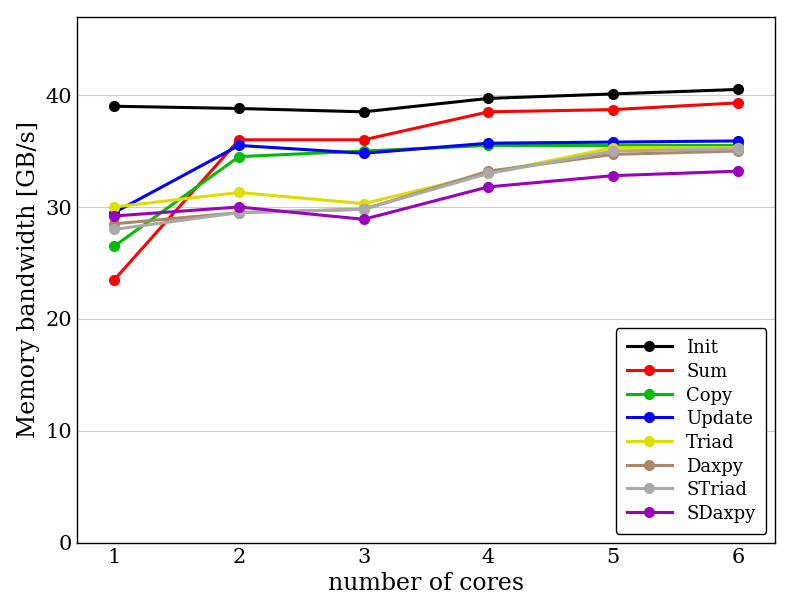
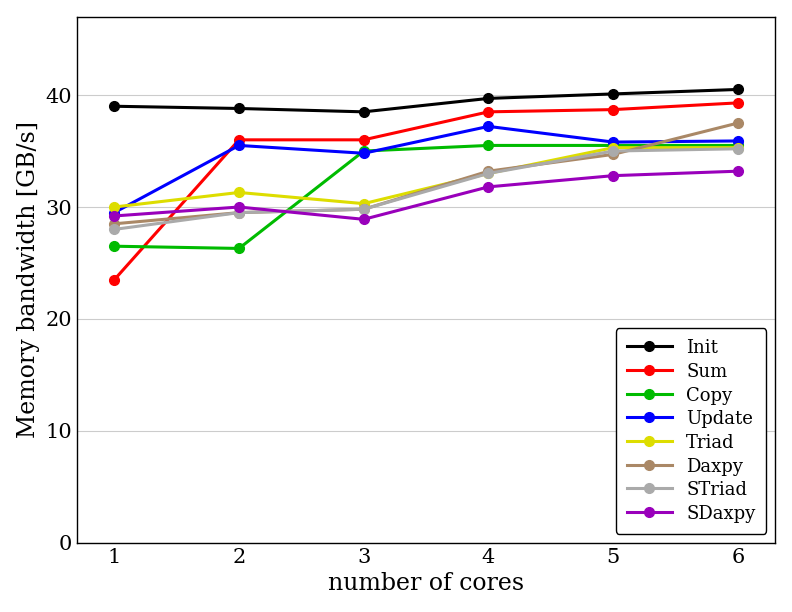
Copy/2: 34.5 -> 26.3
Update/4: 35.7 -> 37.2
Daxpy/6: 35.0 -> 37.5
